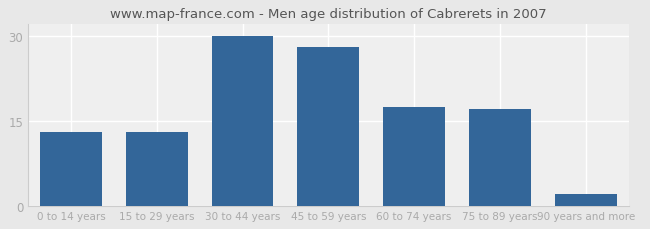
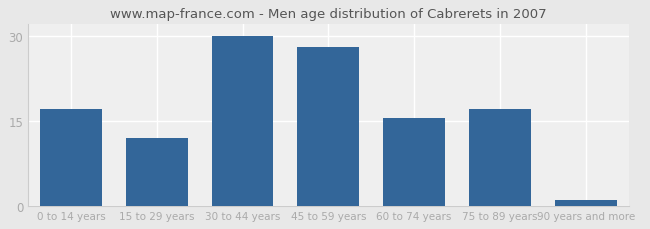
0 to 14 years: 13.0 -> 17.0
15 to 29 years: 13.0 -> 12.0
60 to 74 years: 17.4 -> 15.5
90 years and more: 2.0 -> 1.0
